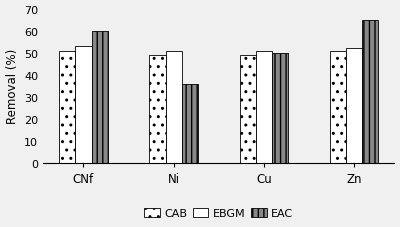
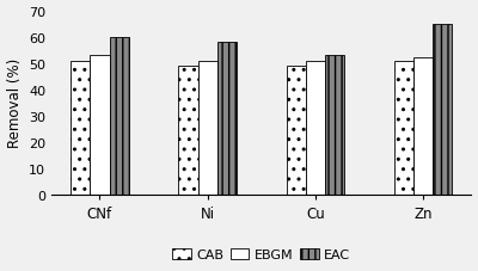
EAC/Ni: 36 -> 58
EAC/Cu: 50 -> 53
